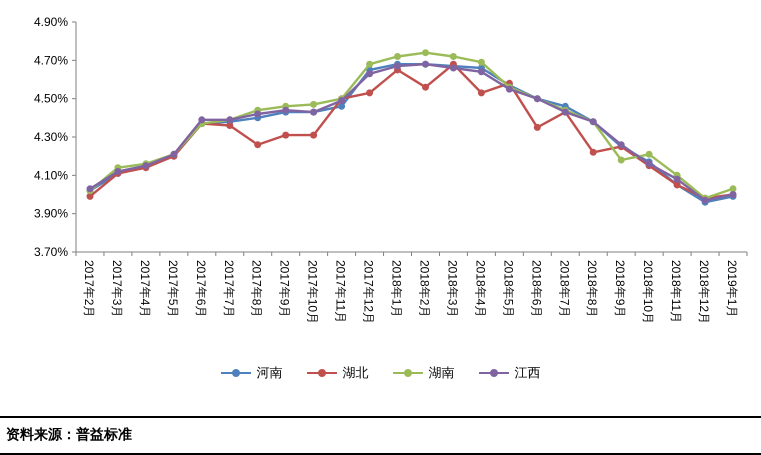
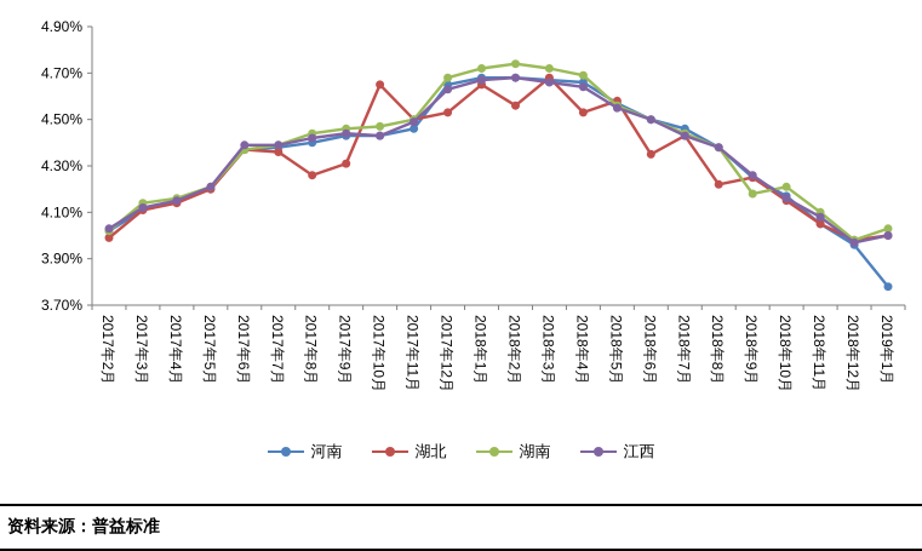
湖北/2017年10月: 4.31% -> 4.65%
河南/2019年1月: 3.99% -> 3.78%
